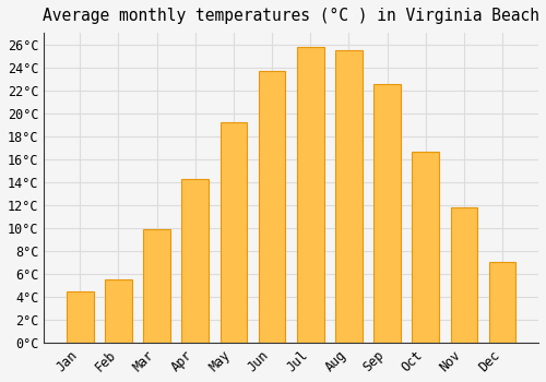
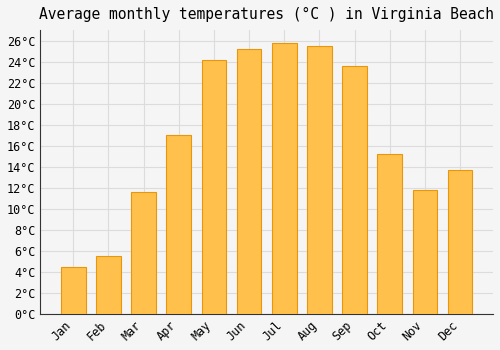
Mar: 9.9°C -> 11.6°C
Apr: 14.3°C -> 17.0°C
May: 19.2°C -> 24.2°C
Jun: 23.7°C -> 25.2°C
Sep: 22.5°C -> 23.6°C
Oct: 16.6°C -> 15.2°C
Dec: 7.0°C -> 13.7°C
